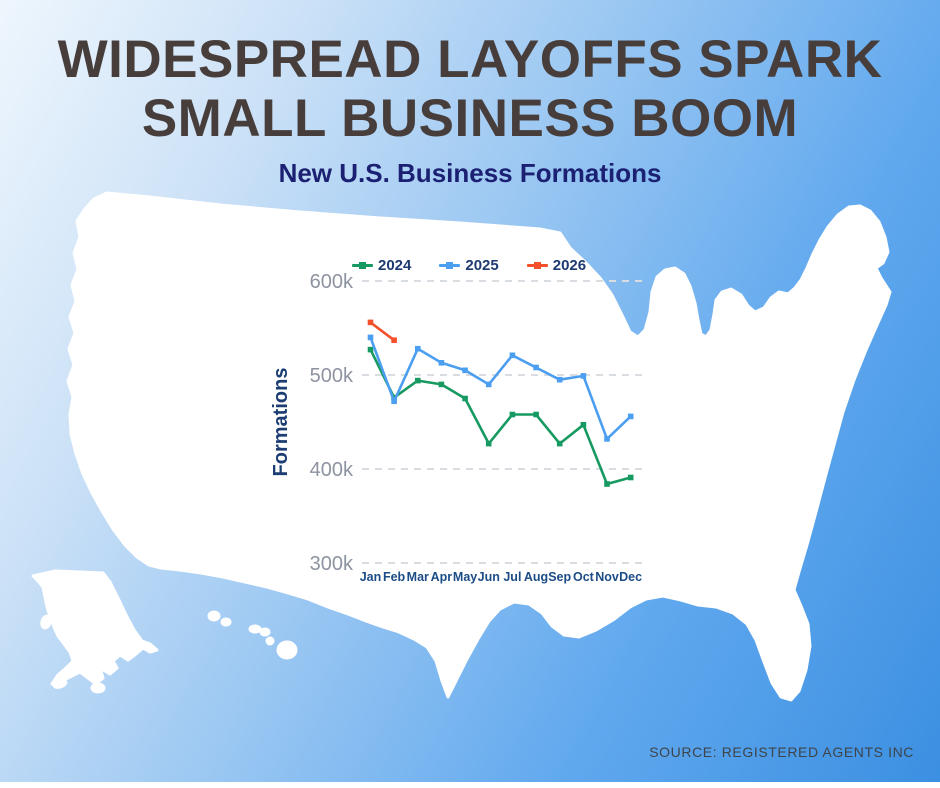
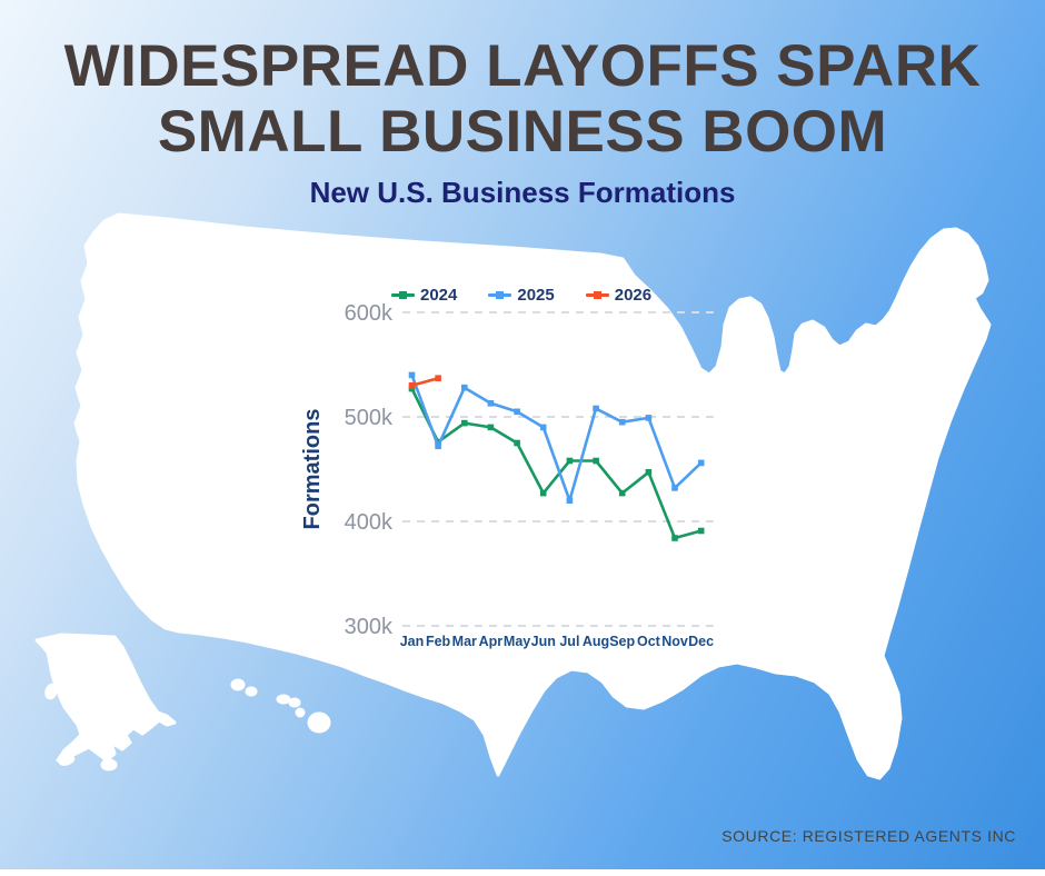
2026/Jan: 560k -> 530k
2025/Jul: 520k -> 420k
